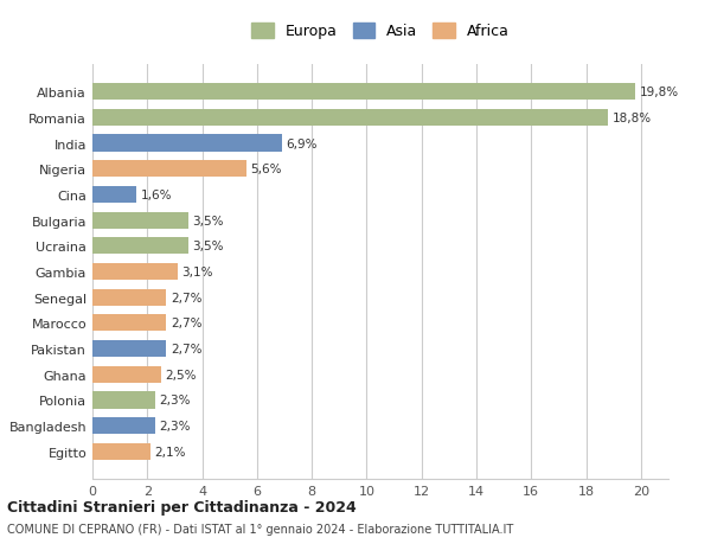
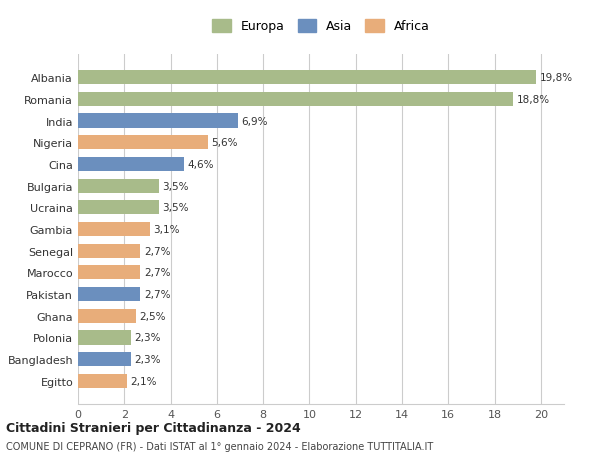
Cina: 1,6% -> 4,6%
